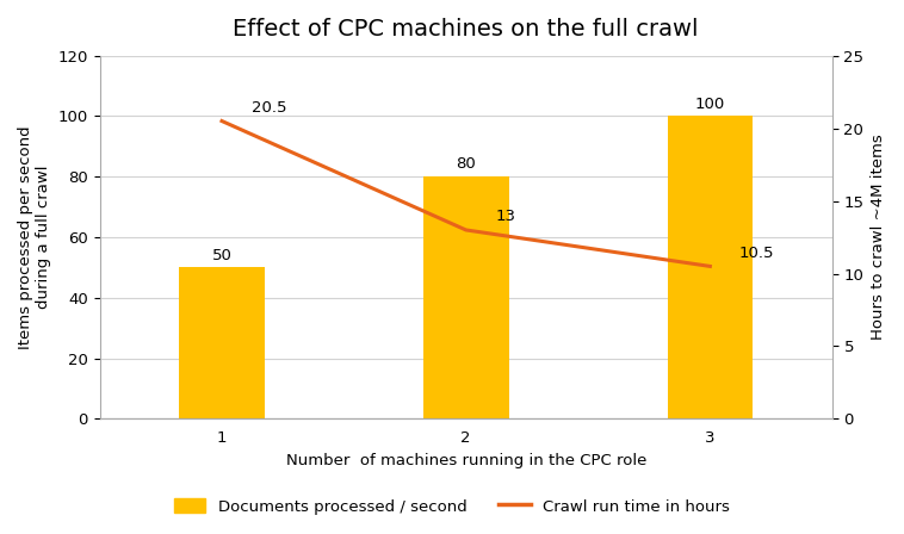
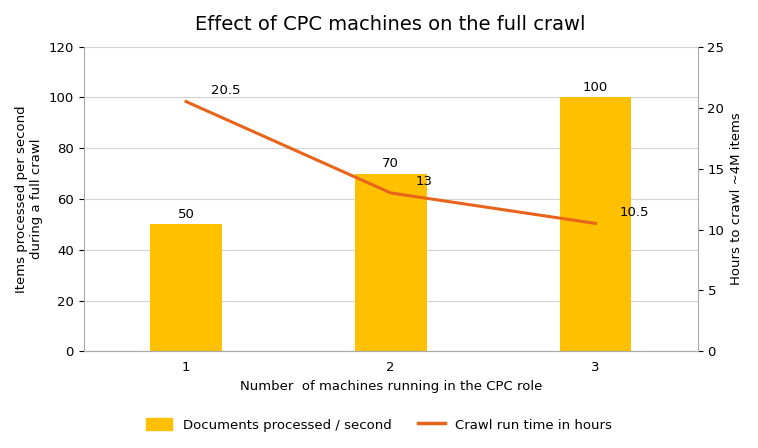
Documents processed / second/2: 80 -> 70
